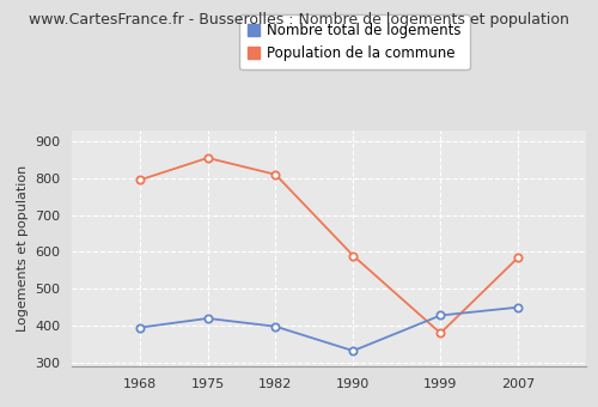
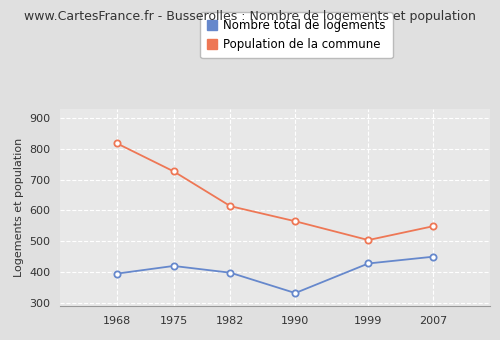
Population de la commune/1968: 795 -> 818
Population de la commune/1975: 855 -> 727
Population de la commune/1982: 810 -> 614
Population de la commune/1990: 590 -> 565
Population de la commune/1999: 380 -> 504
Population de la commune/2007: 585 -> 549
